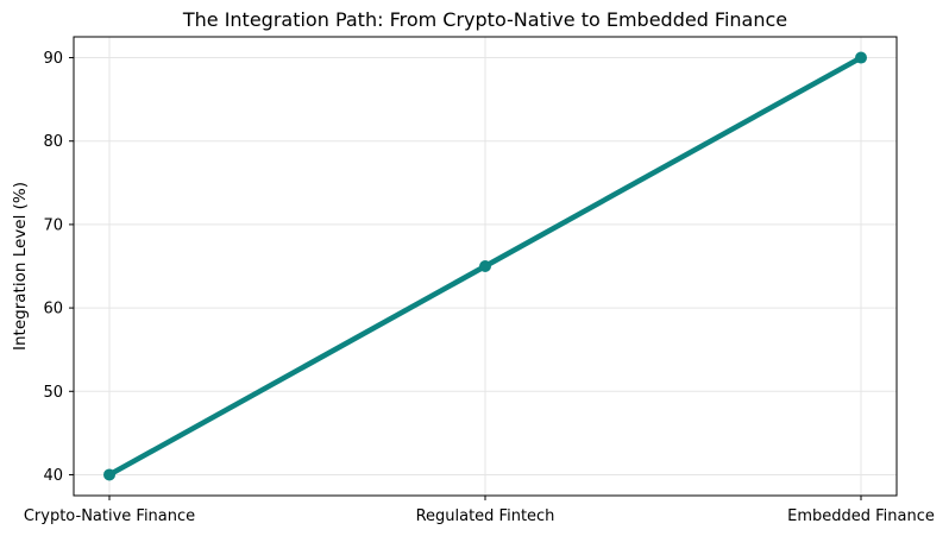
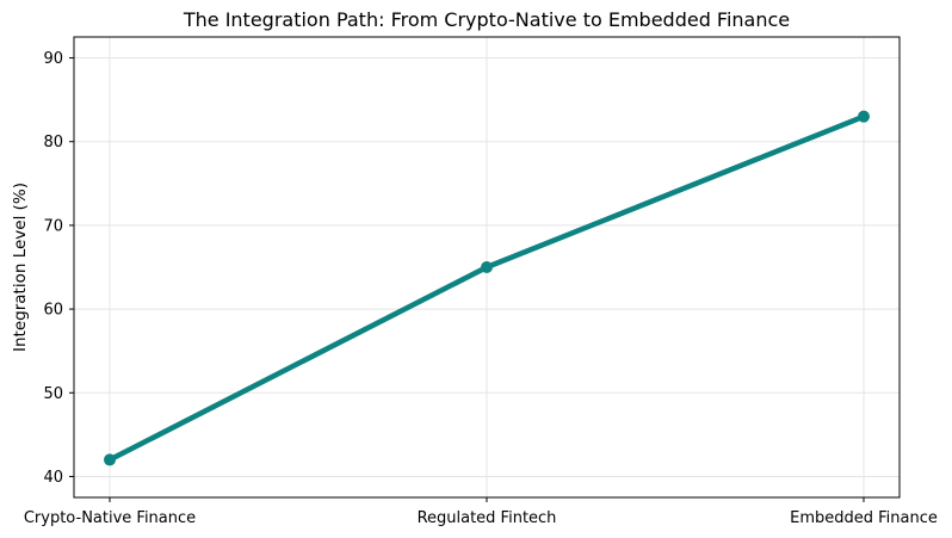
Crypto-Native Finance: 40 -> 42
Embedded Finance: 90 -> 83
